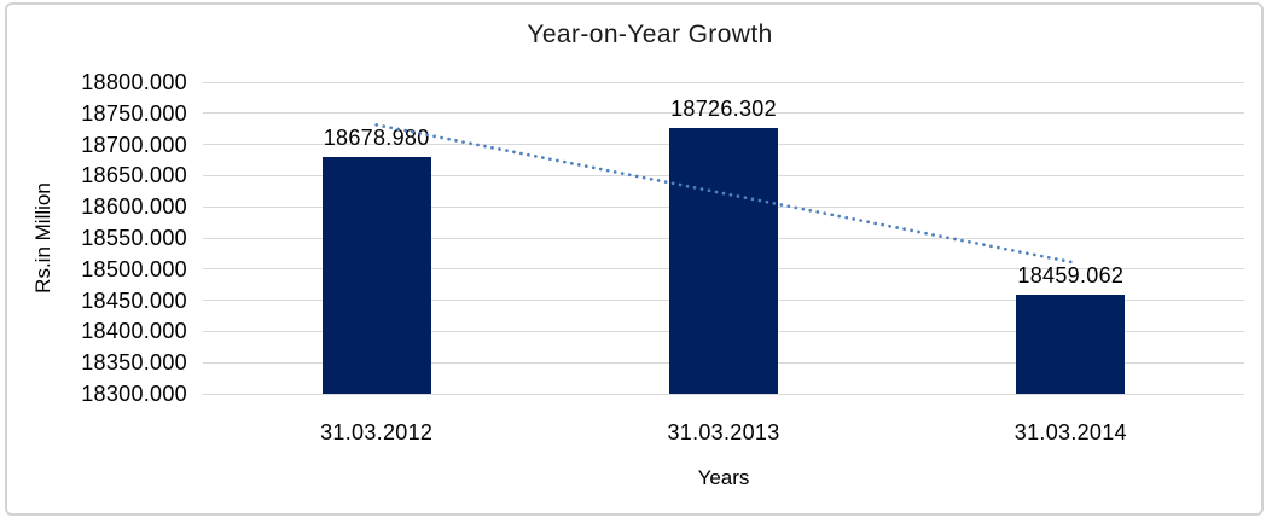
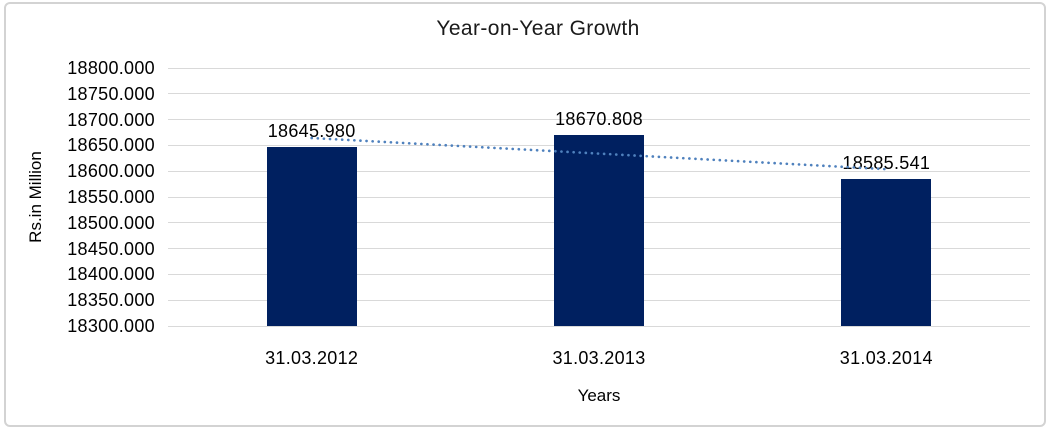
31.03.2012: 18678.980 -> 18645.980
31.03.2013: 18726.302 -> 18670.808
31.03.2014: 18459.062 -> 18585.541
